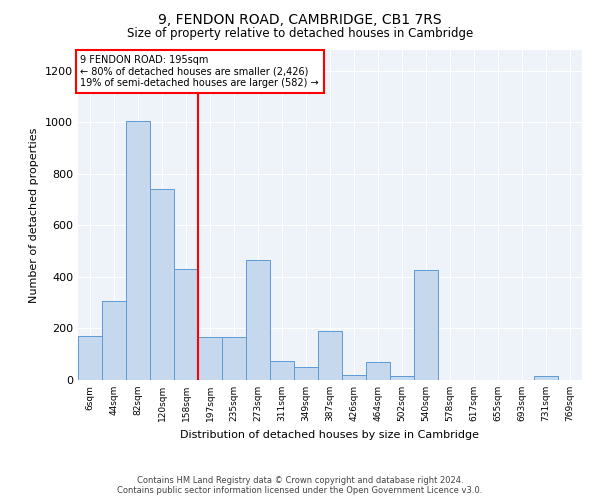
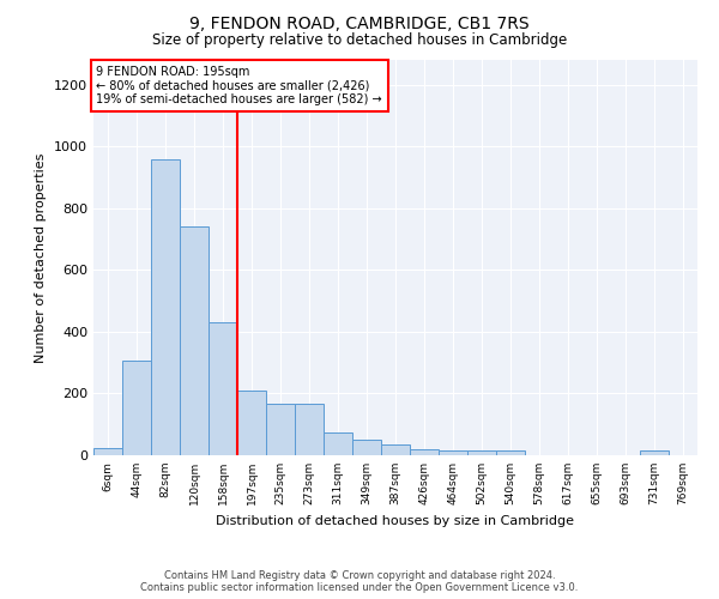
6sqm: 170 -> 25
82sqm: 1005 -> 960
197sqm: 165 -> 210
273sqm: 465 -> 165
387sqm: 190 -> 35
464sqm: 70 -> 15
540sqm: 425 -> 15
